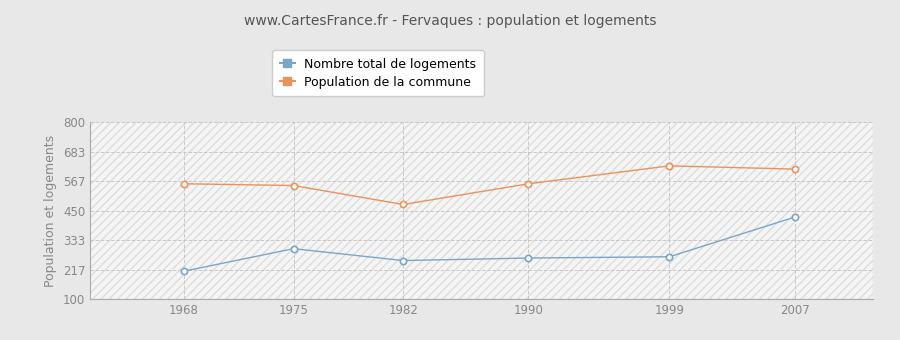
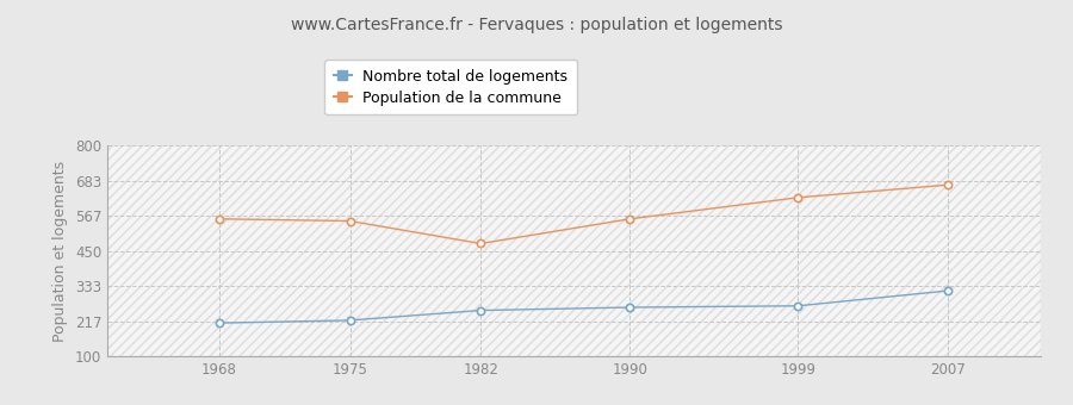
Nombre total de logements/1975: 300 -> 220
Nombre total de logements/2007: 425 -> 318
Population de la commune/2007: 615 -> 670
